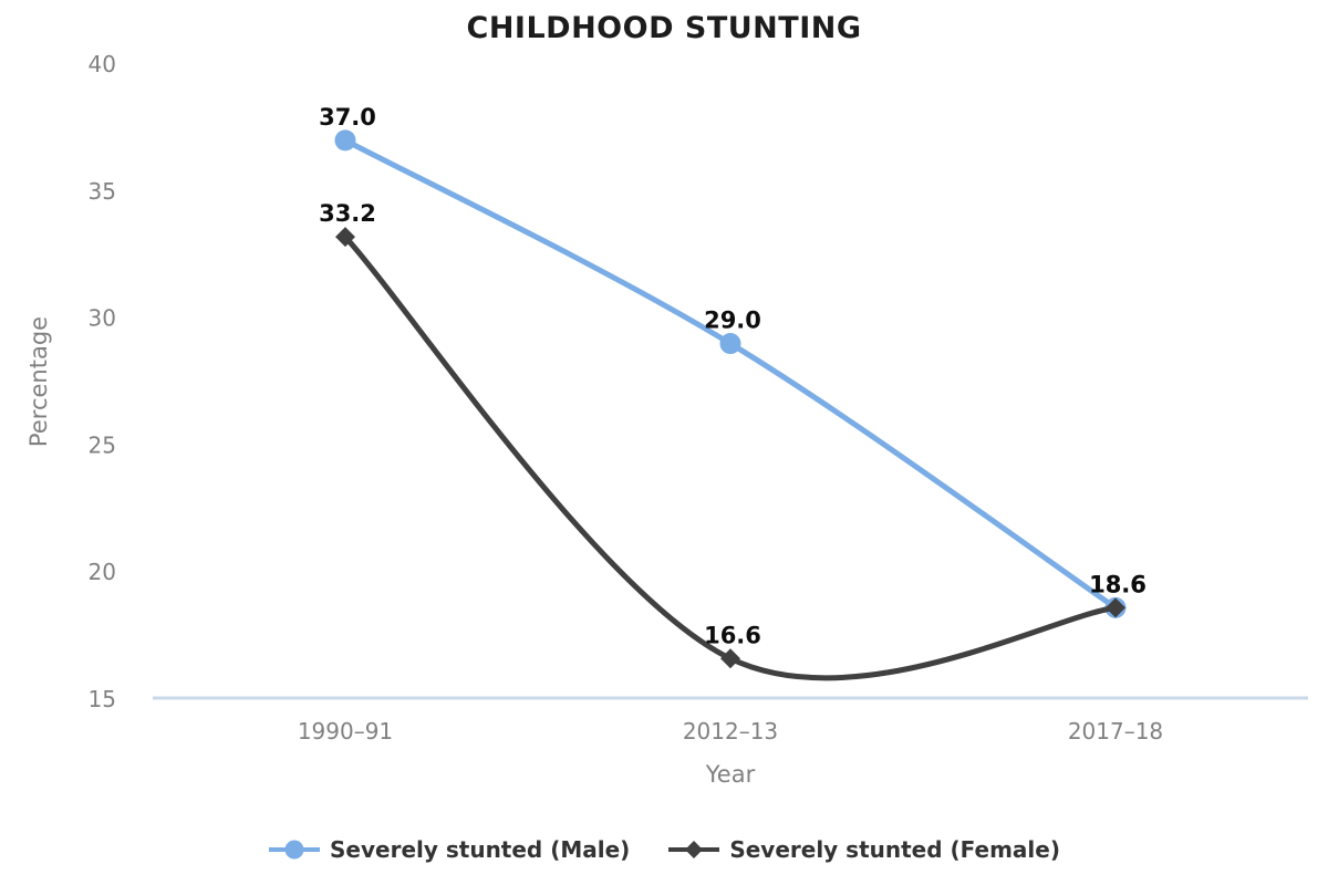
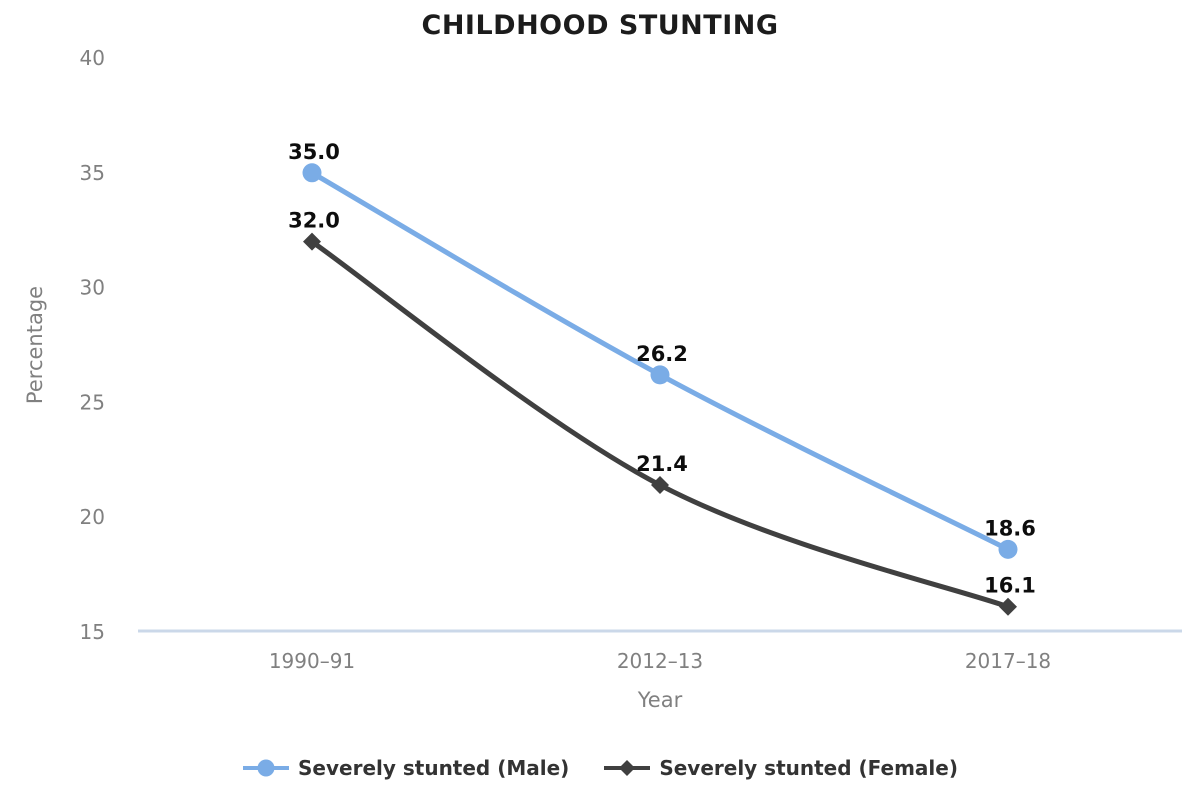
Severely stunted (Male)/1990–91: 37.0 -> 35.0
Severely stunted (Female)/1990–91: 33.2 -> 32.0
Severely stunted (Male)/2012–13: 29.0 -> 26.2
Severely stunted (Female)/2012–13: 16.6 -> 21.4
Severely stunted (Female)/2017–18: 18.6 -> 16.1
